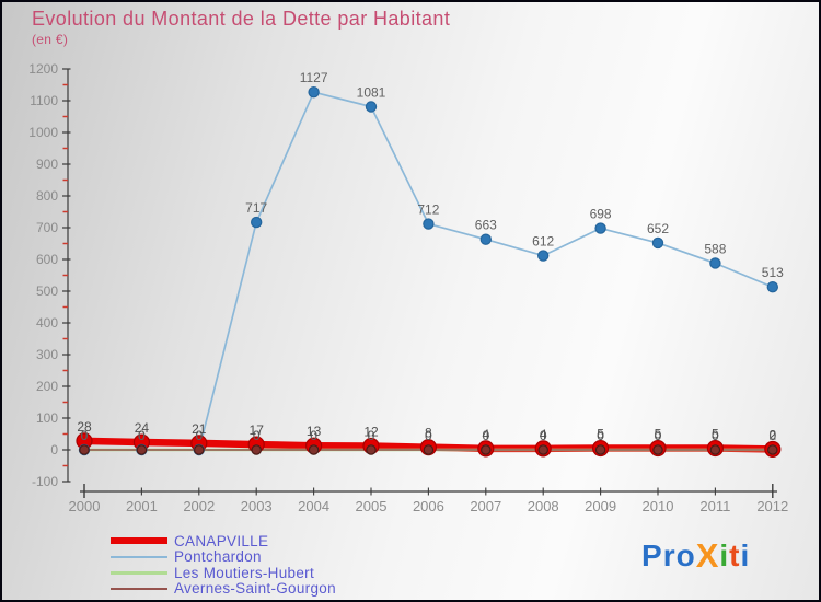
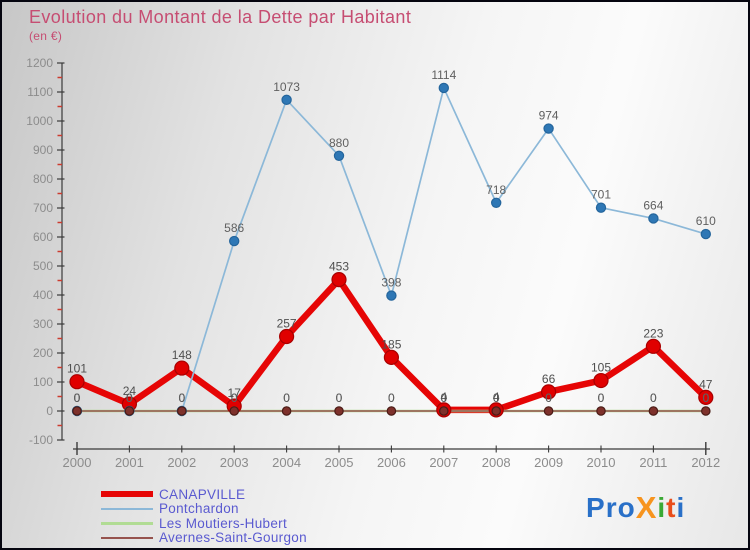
CANAPVILLE/2000: 28 -> 101
CANAPVILLE/2002: 21 -> 148
Pontchardon/2003: 717 -> 586
CANAPVILLE/2004: 13 -> 257
Pontchardon/2004: 1127 -> 1073
CANAPVILLE/2005: 12 -> 453
Pontchardon/2005: 1081 -> 880
CANAPVILLE/2006: 8 -> 185
Pontchardon/2006: 712 -> 398
Pontchardon/2007: 663 -> 1114
Pontchardon/2008: 612 -> 718
CANAPVILLE/2009: 5 -> 66
Pontchardon/2009: 698 -> 974
CANAPVILLE/2010: 5 -> 105
Pontchardon/2010: 652 -> 701
CANAPVILLE/2011: 5 -> 223
Pontchardon/2011: 588 -> 664
CANAPVILLE/2012: 2 -> 47
Pontchardon/2012: 513 -> 610
